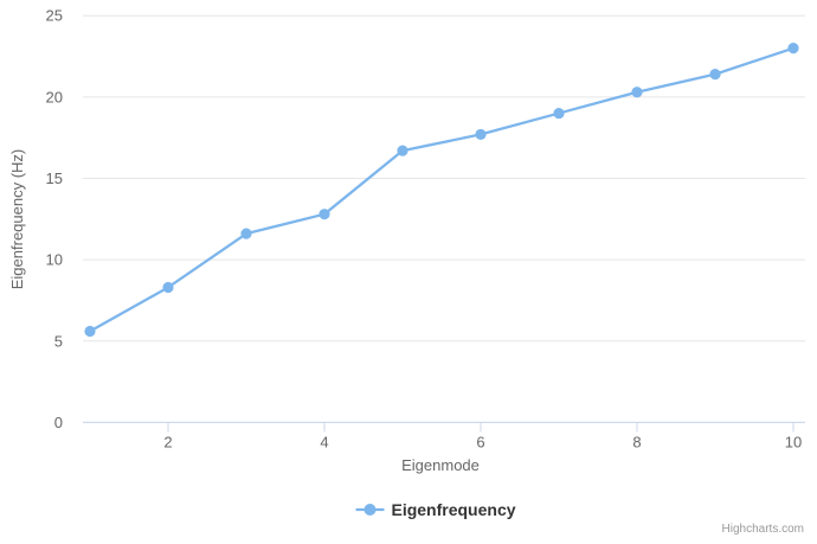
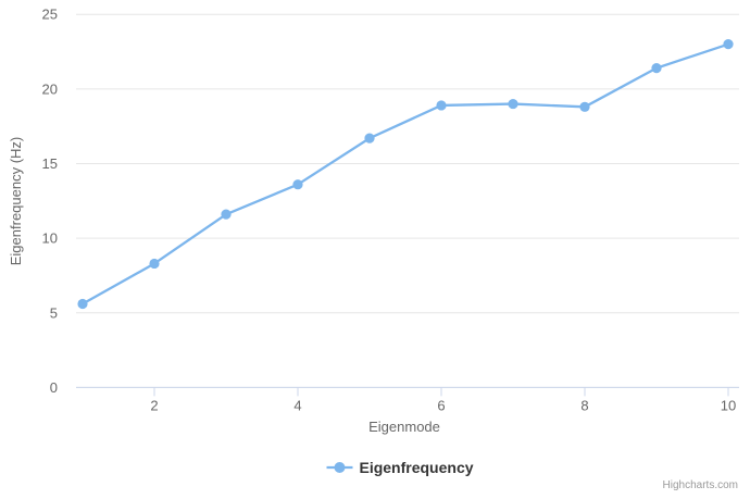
4: 12.8 -> 13.6
6: 17.7 -> 18.9
8: 20.3 -> 18.8
